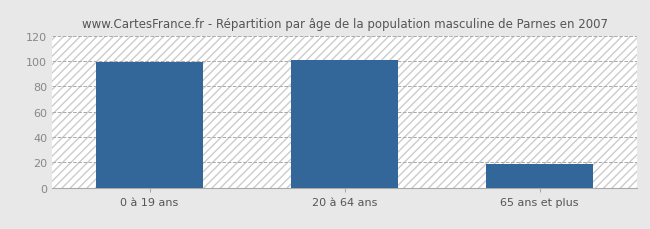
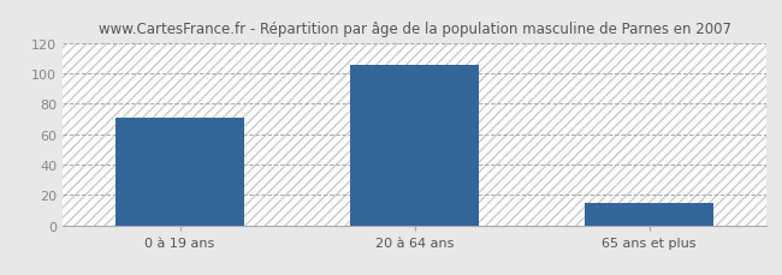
0 à 19 ans: 99 -> 71
20 à 64 ans: 101 -> 106
65 ans et plus: 19 -> 15
